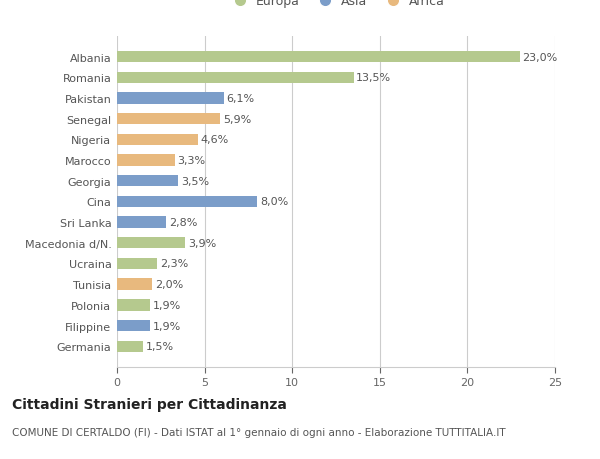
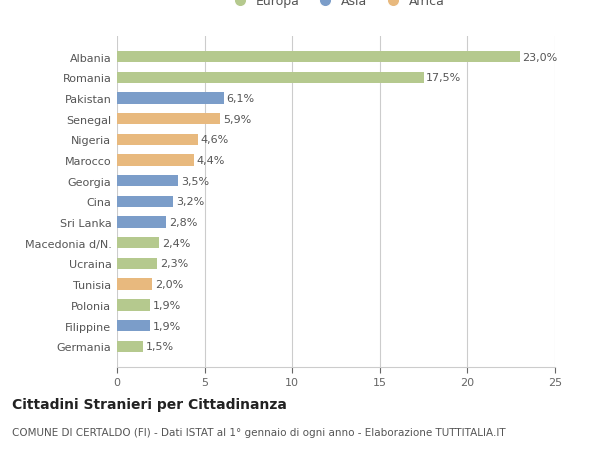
Romania: 13,5% -> 17,5%
Marocco: 3,3% -> 4,4%
Cina: 8,0% -> 3,2%
Macedonia d/N.: 3,9% -> 2,4%
